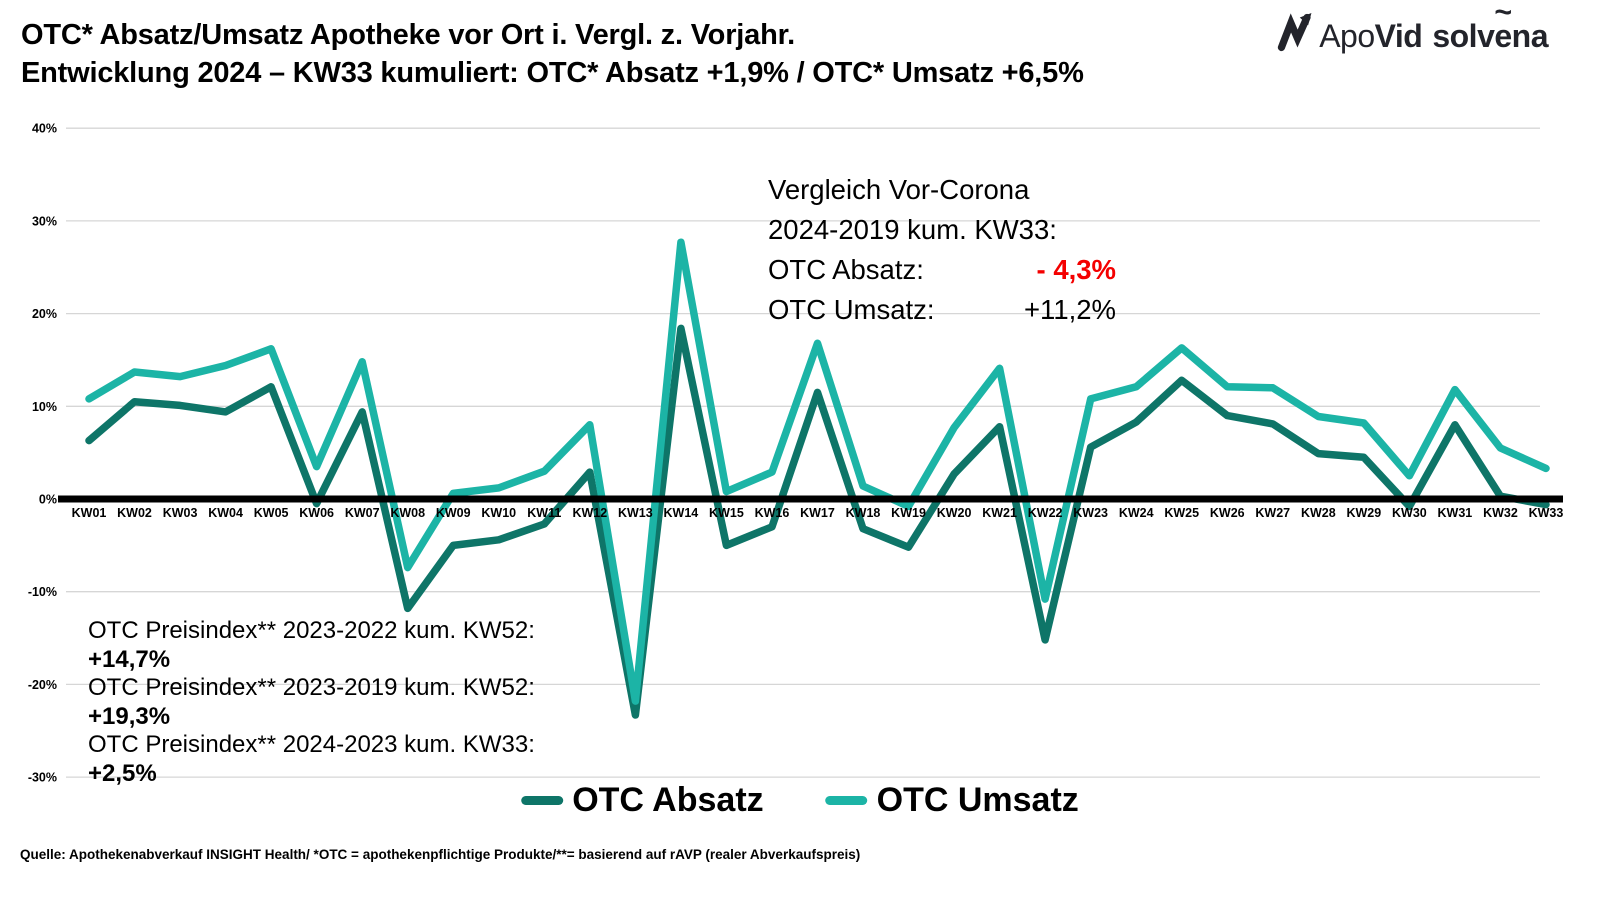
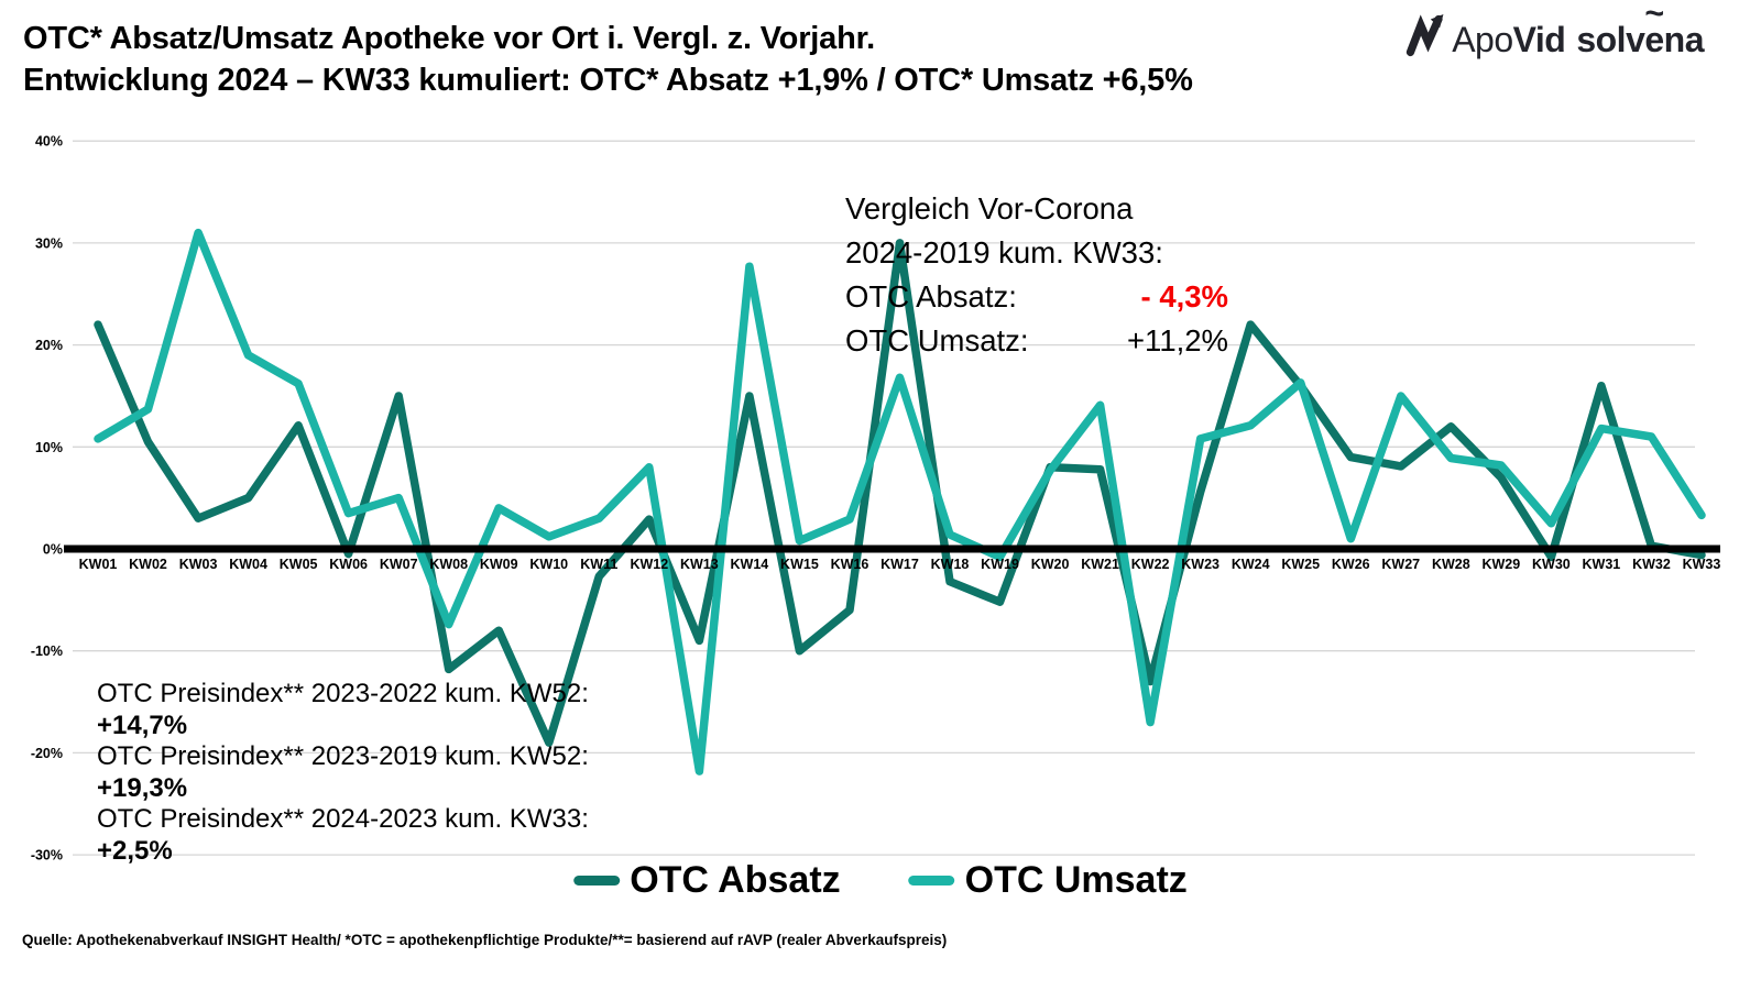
OTC Absatz/KW01: 6% -> 22%
OTC Absatz/KW03: 10% -> 3%
OTC Umsatz/KW03: 13% -> 31%
OTC Absatz/KW04: 9% -> 5%
OTC Umsatz/KW04: 14% -> 19%
OTC Absatz/KW07: 9% -> 15%
OTC Umsatz/KW07: 15% -> 5%
OTC Absatz/KW09: -5% -> -8%
OTC Umsatz/KW09: 1% -> 4%
OTC Absatz/KW10: -4% -> -19%
OTC Absatz/KW13: -23% -> -9%
OTC Absatz/KW14: 18% -> 15%
OTC Absatz/KW15: -5% -> -10%
OTC Absatz/KW16: -3% -> -6%
OTC Absatz/KW17: 12% -> 30%
OTC Absatz/KW20: 3% -> 8%
OTC Absatz/KW22: -15% -> -13%
OTC Umsatz/KW22: -11% -> -17%
OTC Absatz/KW24: 8% -> 22%
OTC Absatz/KW25: 13% -> 16%
OTC Umsatz/KW26: 12% -> 1%
OTC Umsatz/KW27: 12% -> 15%
OTC Absatz/KW28: 5% -> 12%
OTC Absatz/KW29: 4% -> 7%
OTC Absatz/KW31: 8% -> 16%
OTC Umsatz/KW32: 6% -> 11%
